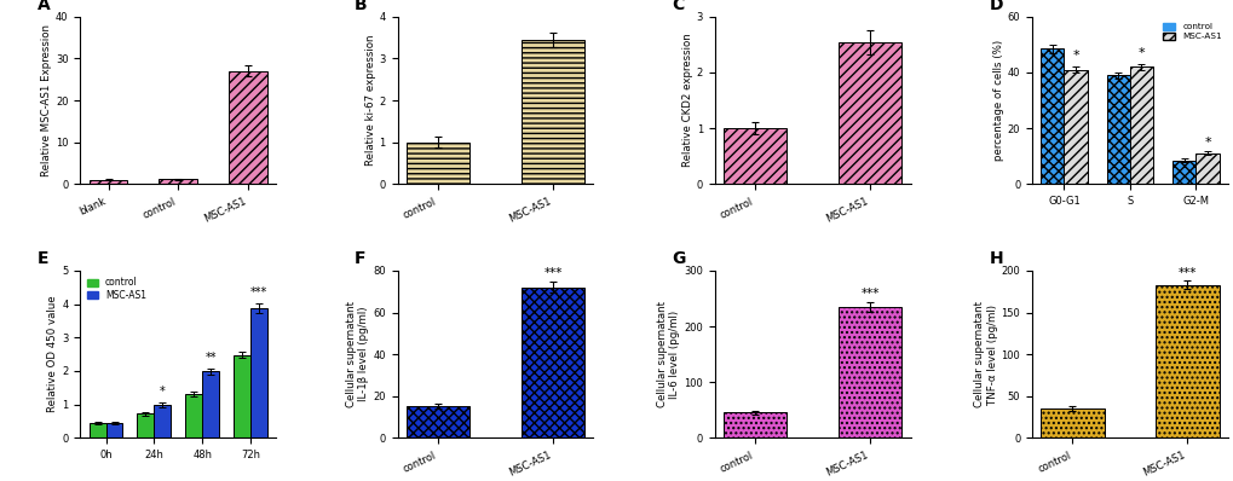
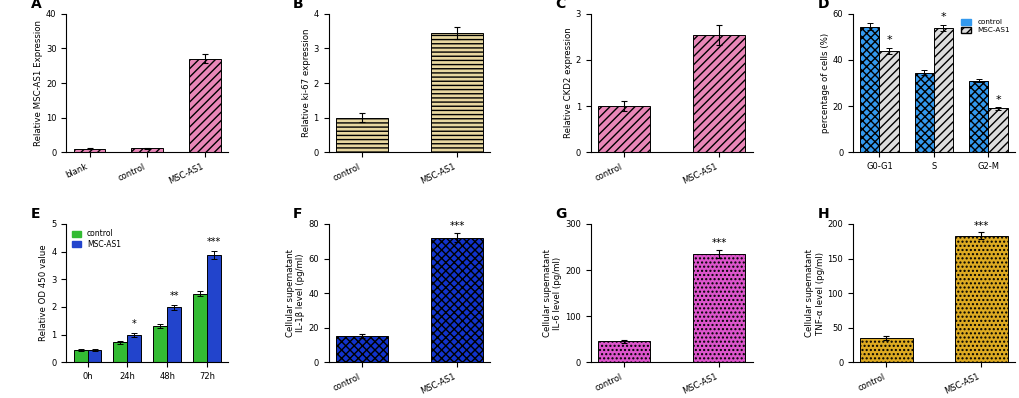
control/G0-G1: 48.5 -> 54.5
MSC-AS1/G0-G1: 41 -> 44
control/S: 39.0 -> 34.5
MSC-AS1/S: 42 -> 54
control/G2-M: 8.5 -> 31.0
MSC-AS1/G2-M: 11 -> 19
